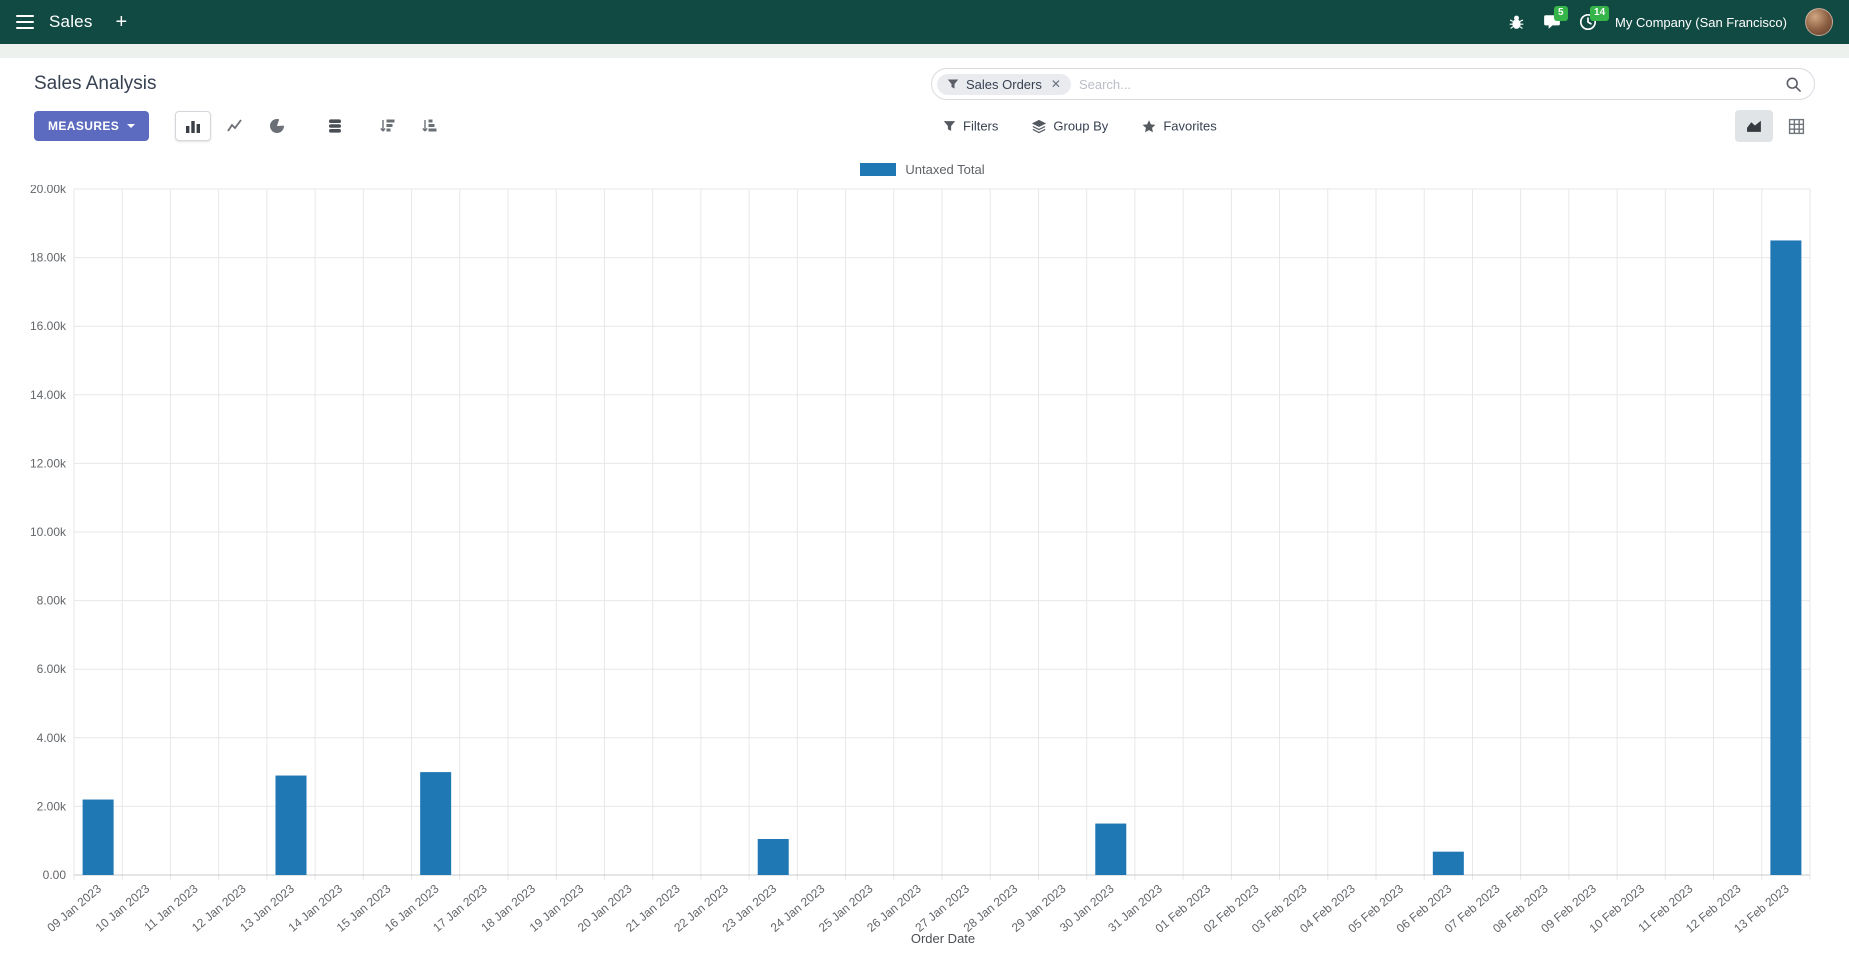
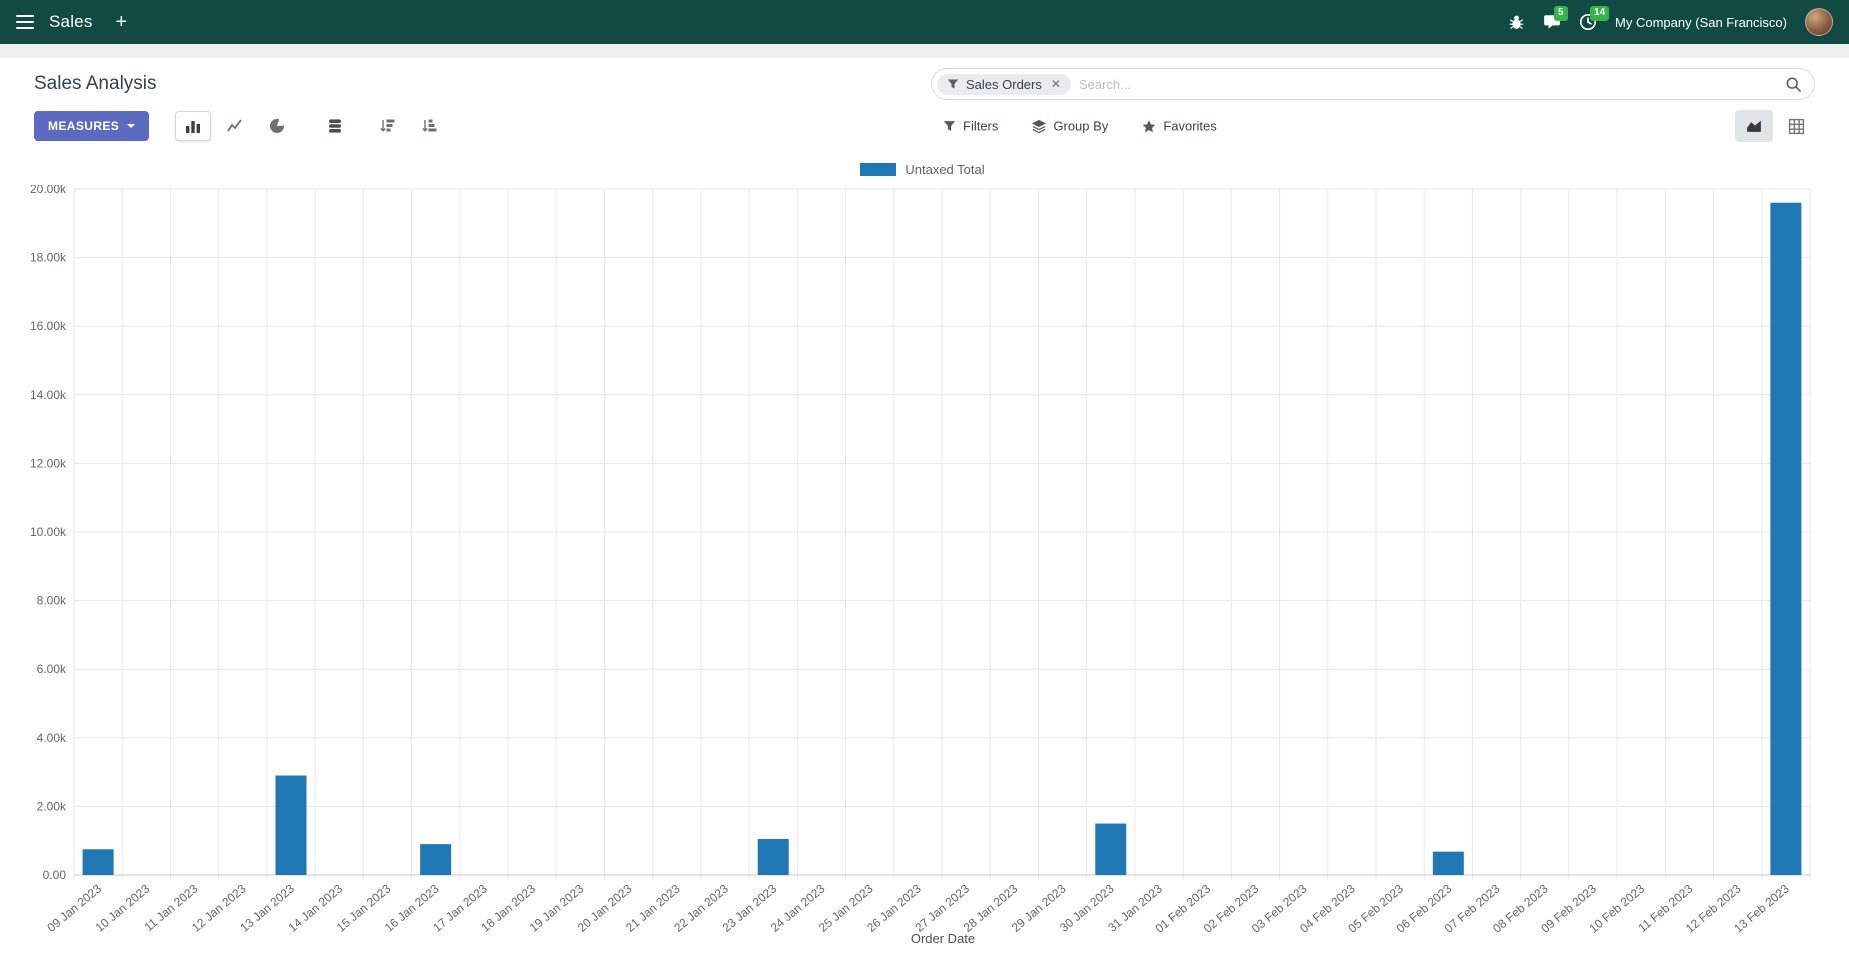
09 Jan 2023: 2.2k -> 0.8k
16 Jan 2023: 3.0k -> 0.9k
13 Feb 2023: 18.5k -> 19.6k
